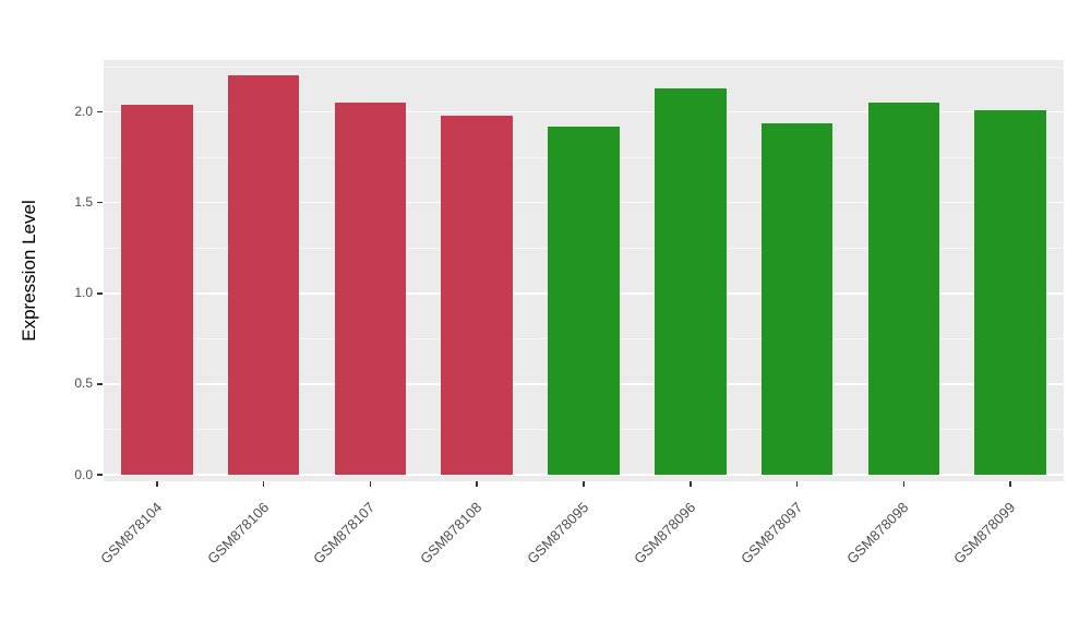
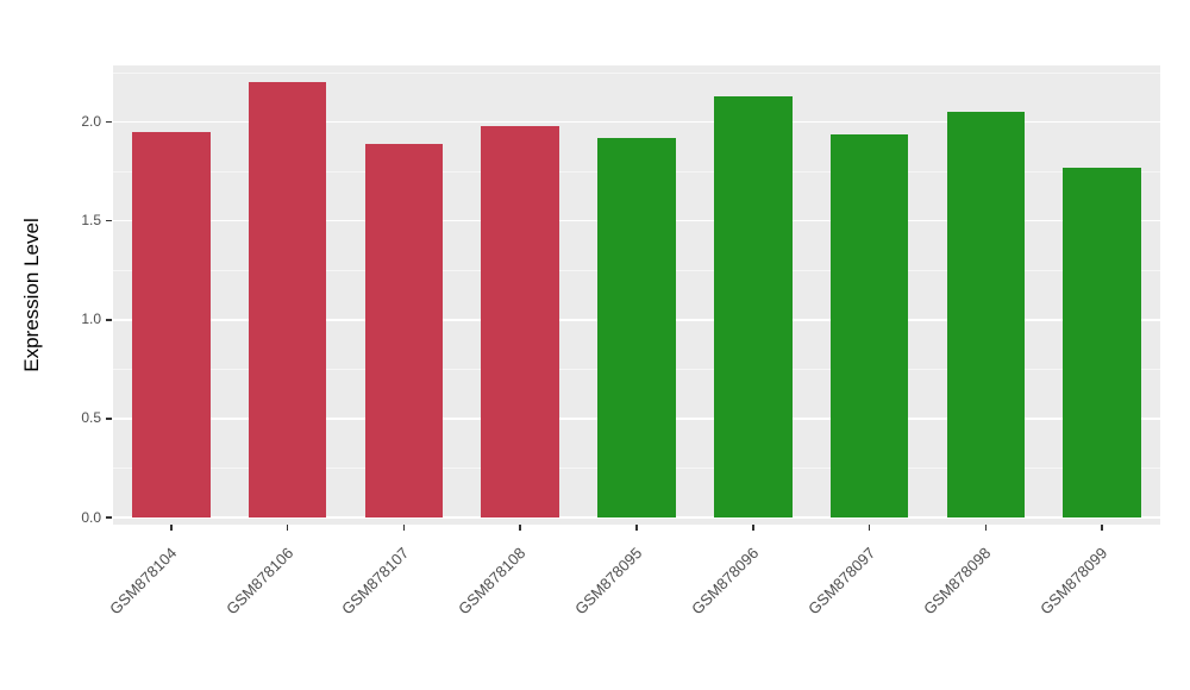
GSM878104: 2.04 -> 1.95
GSM878107: 2.05 -> 1.89
GSM878099: 2.01 -> 1.77
